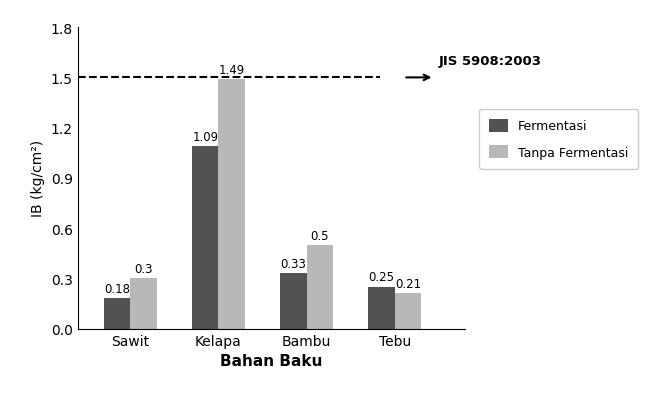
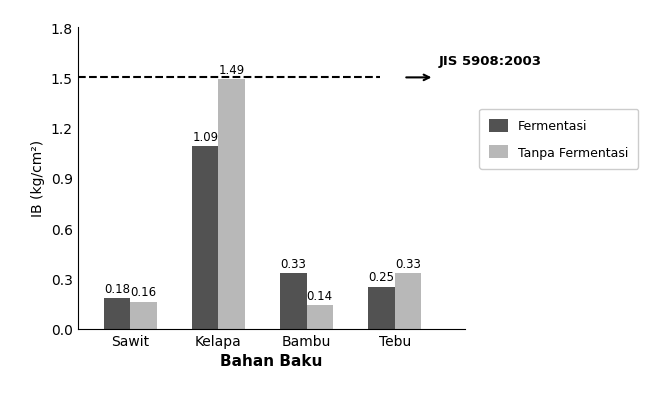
Tanpa Fermentasi/Sawit: 0.3 -> 0.16
Tanpa Fermentasi/Bambu: 0.5 -> 0.14
Tanpa Fermentasi/Tebu: 0.21 -> 0.33
